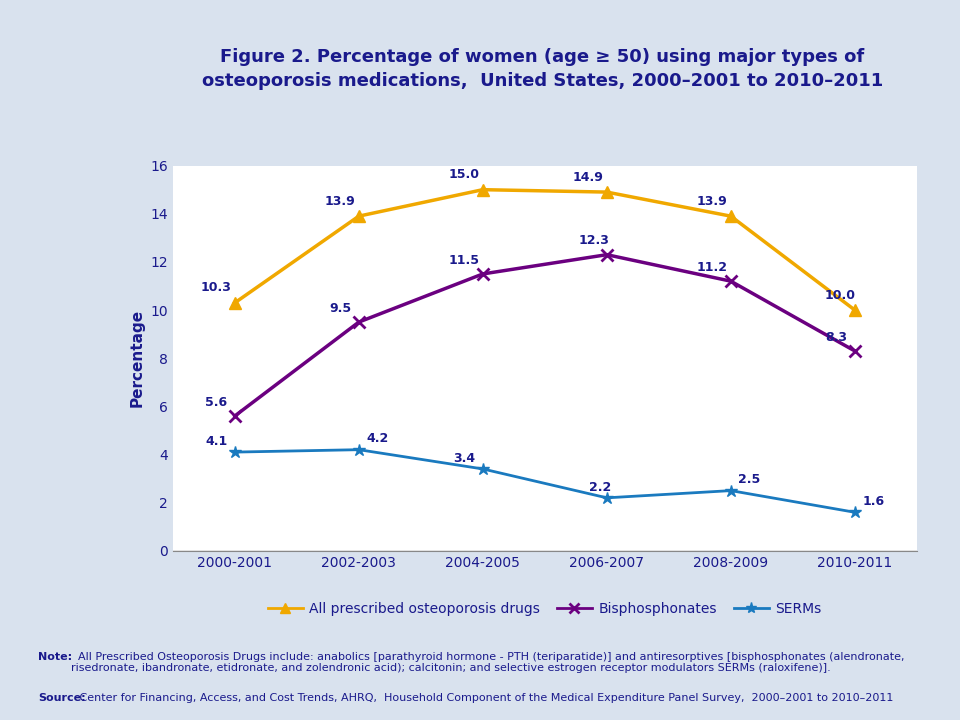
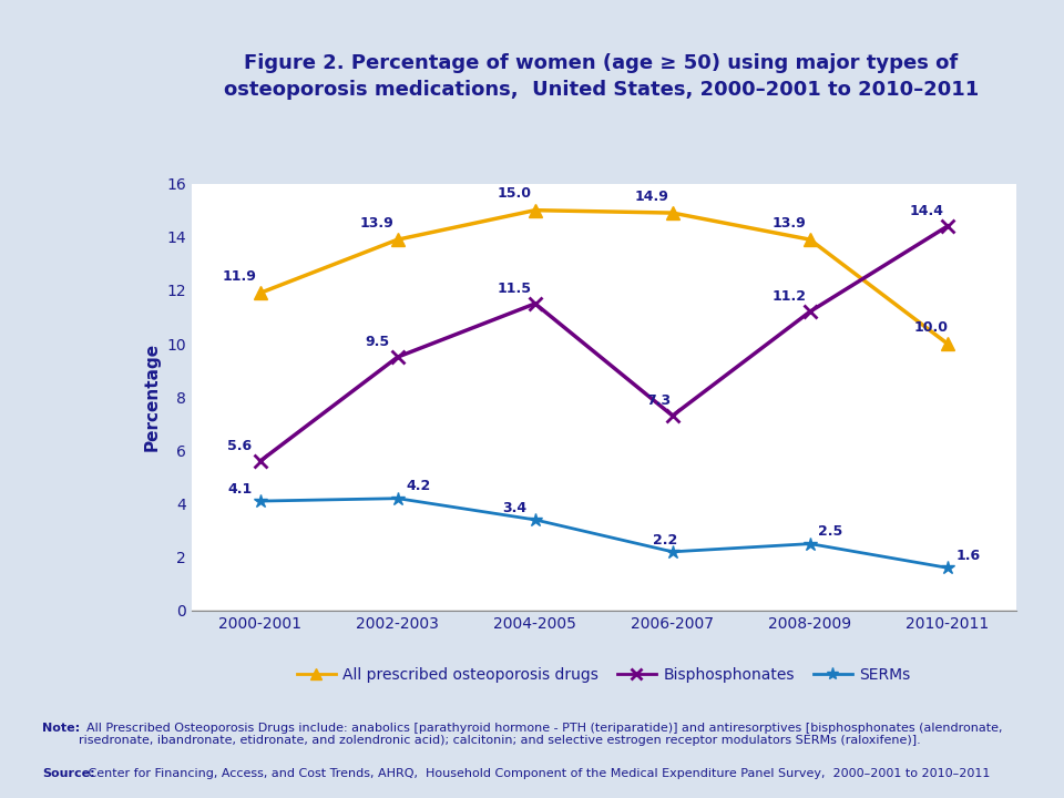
All prescribed osteoporosis drugs/2000-2001: 10.3 -> 11.9
Bisphosphonates/2006-2007: 12.3 -> 7.3
Bisphosphonates/2010-2011: 8.3 -> 14.4
